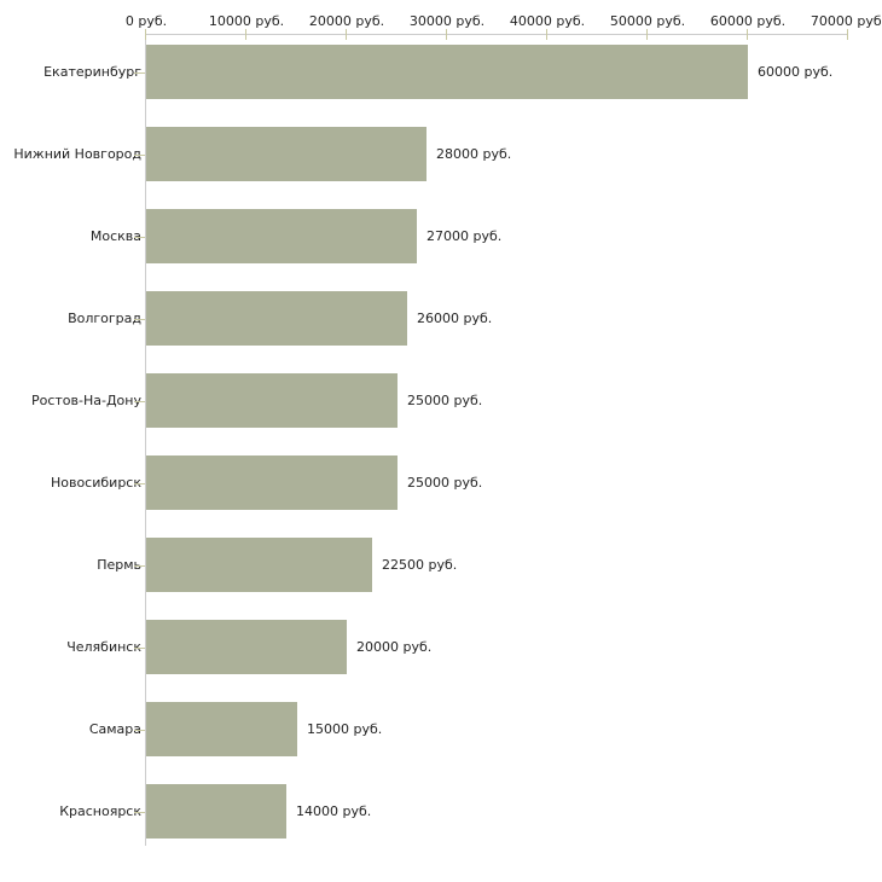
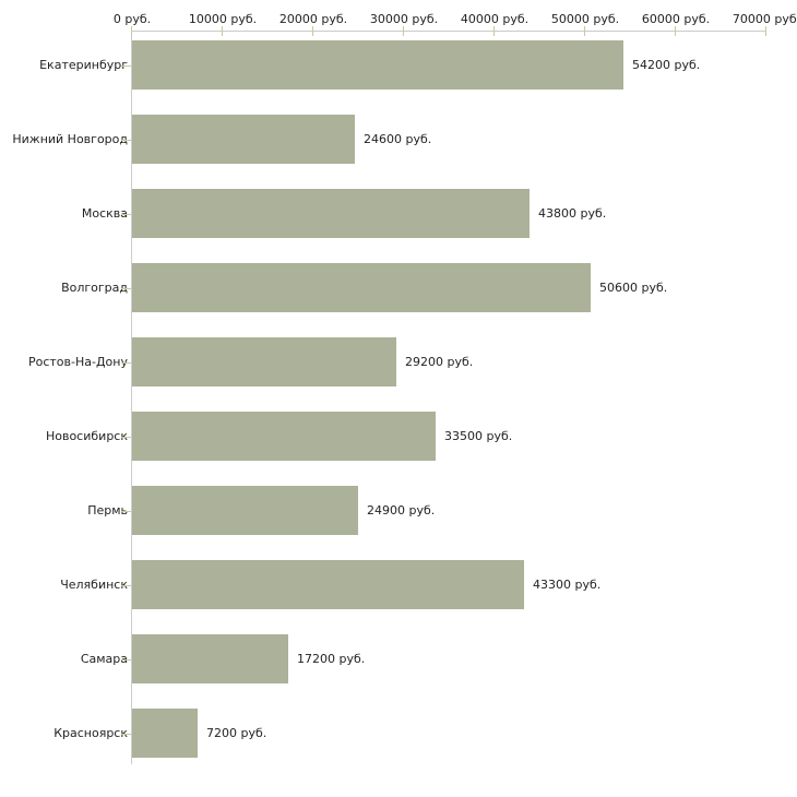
Екатеринбург: 60000 -> 54200
Нижний Новгород: 28000 -> 24600
Москва: 27000 -> 43800
Волгоград: 26000 -> 50600
Ростов-На-Дону: 25000 -> 29200
Новосибирск: 25000 -> 33500
Пермь: 22500 -> 24900
Челябинск: 20000 -> 43300
Самара: 15000 -> 17200
Красноярск: 14000 -> 7200
